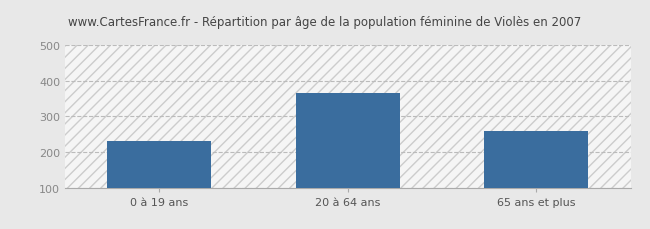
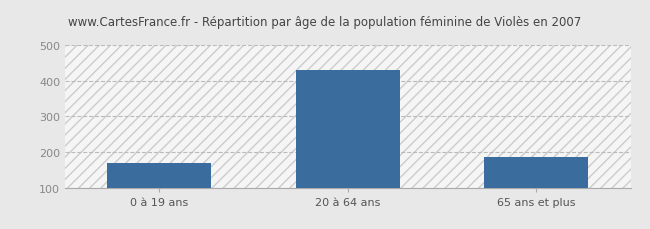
0 à 19 ans: 230 -> 170
20 à 64 ans: 365 -> 430
65 ans et plus: 260 -> 185
